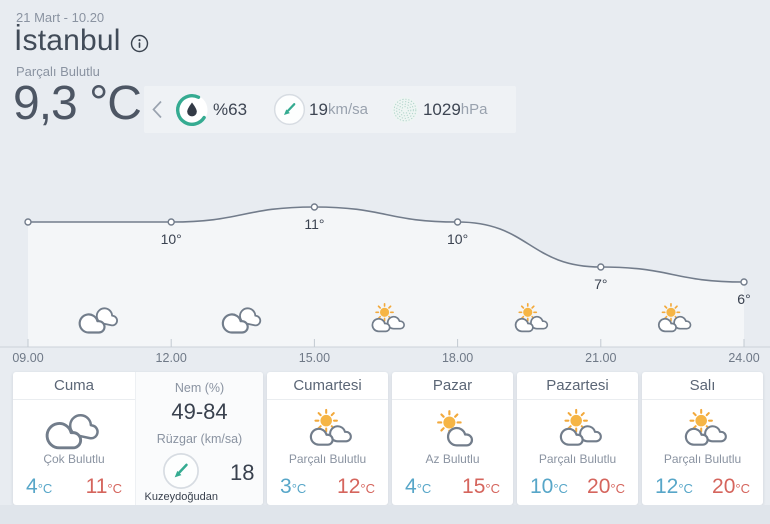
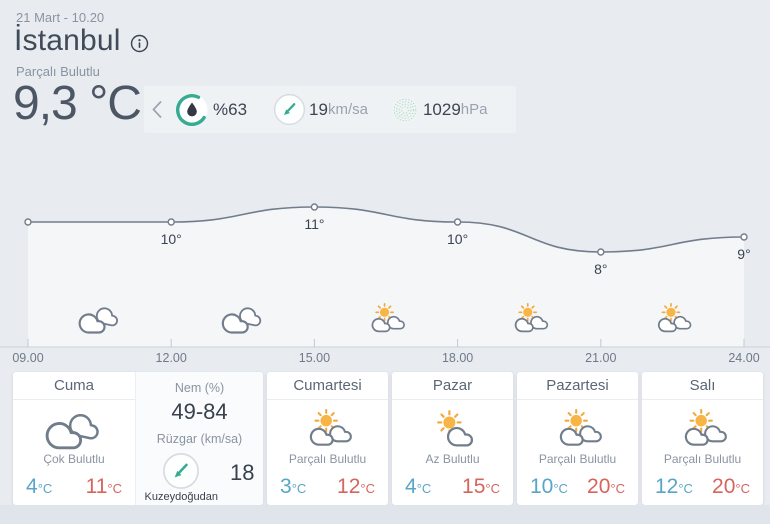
21.00: 7° -> 8°
24.00: 6° -> 9°
